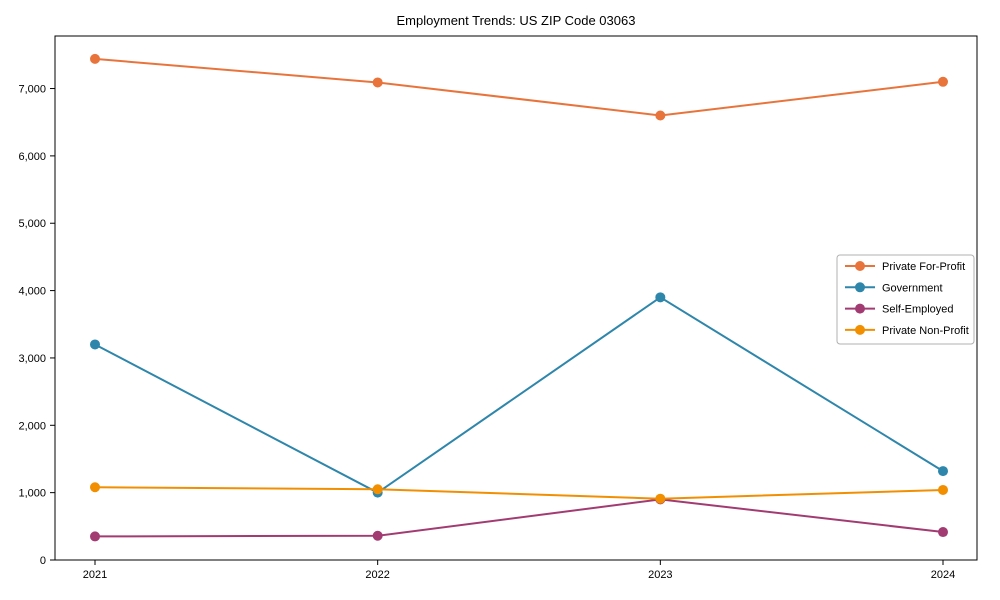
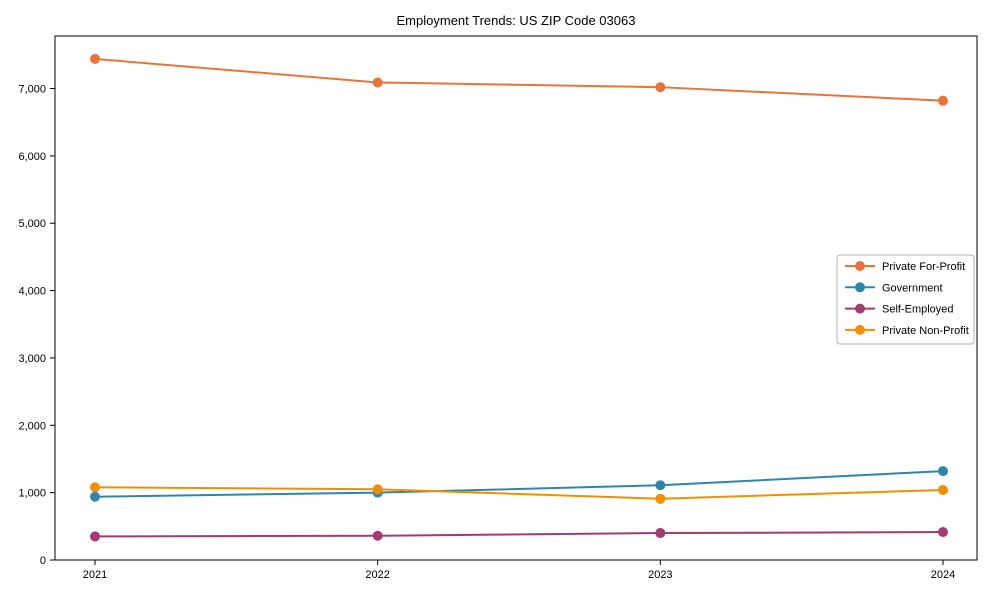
Government/2021: 3200 -> 900
Private For-Profit/2023: 6600 -> 7000
Government/2023: 3900 -> 1100
Self-Employed/2023: 900 -> 400
Private For-Profit/2024: 7100 -> 6800
